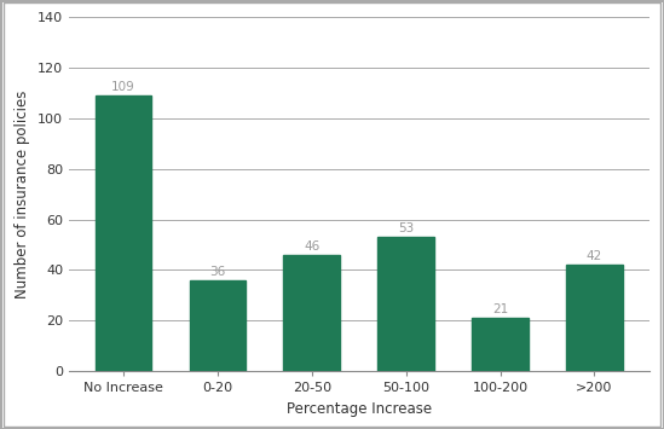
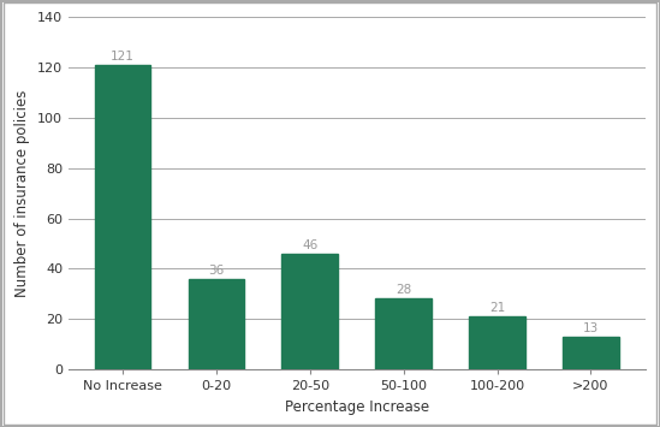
No Increase: 109 -> 121
50-100: 53 -> 28
>200: 42 -> 13
